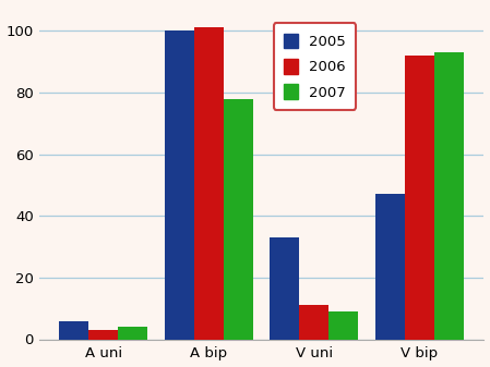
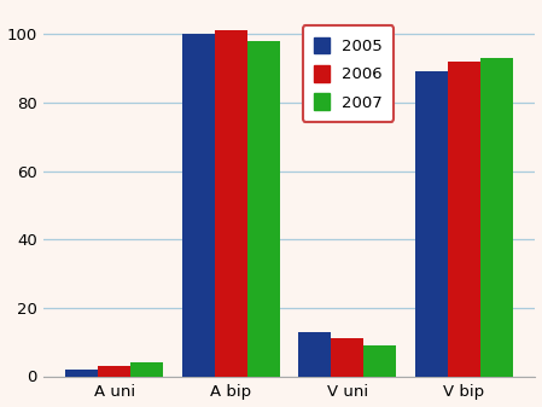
2005/A uni: 6 -> 2
2007/A bip: 78 -> 98
2005/V uni: 33 -> 13
2005/V bip: 47 -> 89
